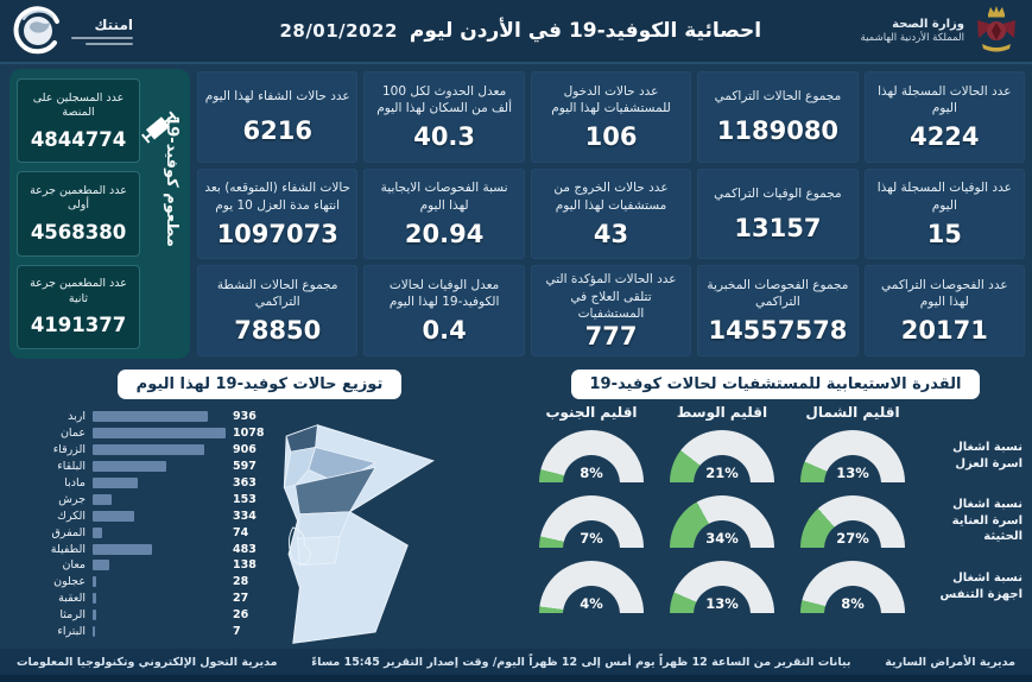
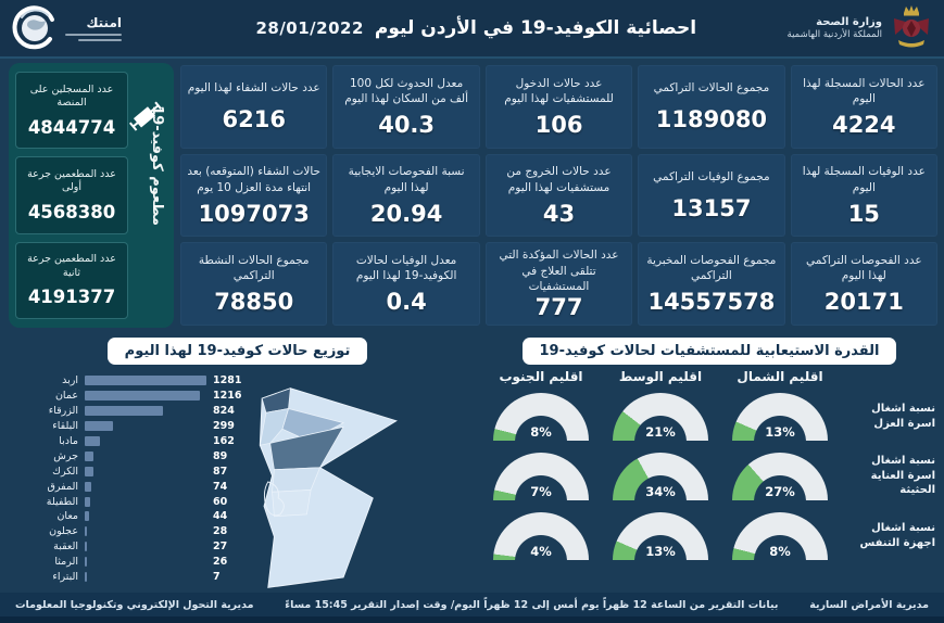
توزيع حالات كوفيد-19 لهذا اليوم/اربد: 936 -> 1281
توزيع حالات كوفيد-19 لهذا اليوم/عمان: 1078 -> 1216
توزيع حالات كوفيد-19 لهذا اليوم/الزرقاء: 906 -> 824
توزيع حالات كوفيد-19 لهذا اليوم/البلقاء: 597 -> 299
توزيع حالات كوفيد-19 لهذا اليوم/مادبا: 363 -> 162
توزيع حالات كوفيد-19 لهذا اليوم/جرش: 153 -> 89
توزيع حالات كوفيد-19 لهذا اليوم/الكرك: 334 -> 87
توزيع حالات كوفيد-19 لهذا اليوم/الطفيلة: 483 -> 60
توزيع حالات كوفيد-19 لهذا اليوم/معان: 138 -> 44
